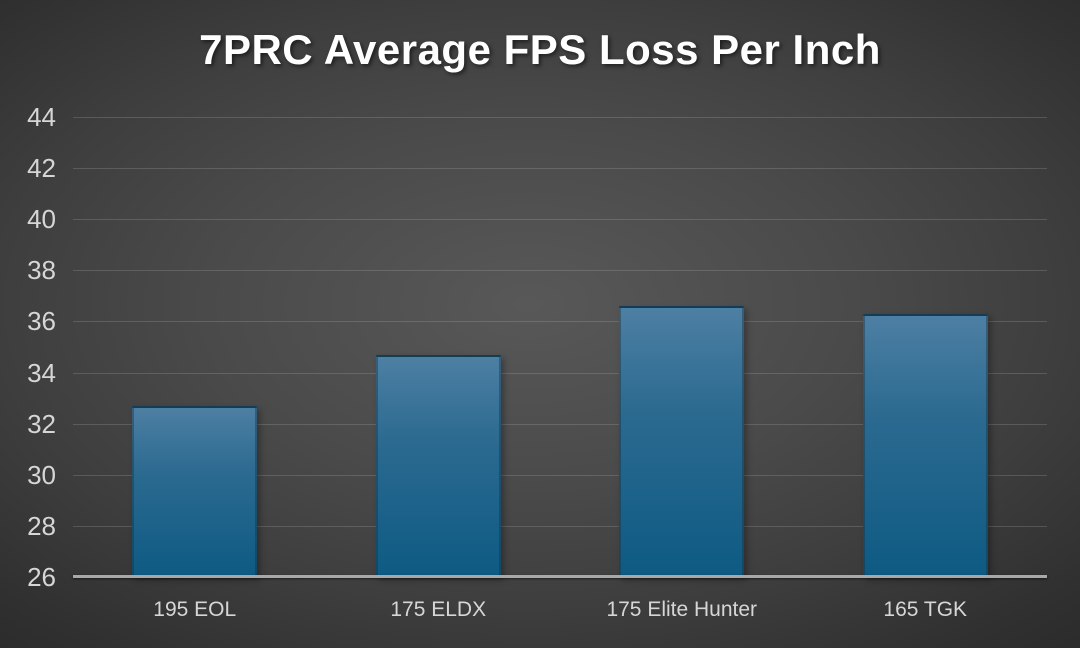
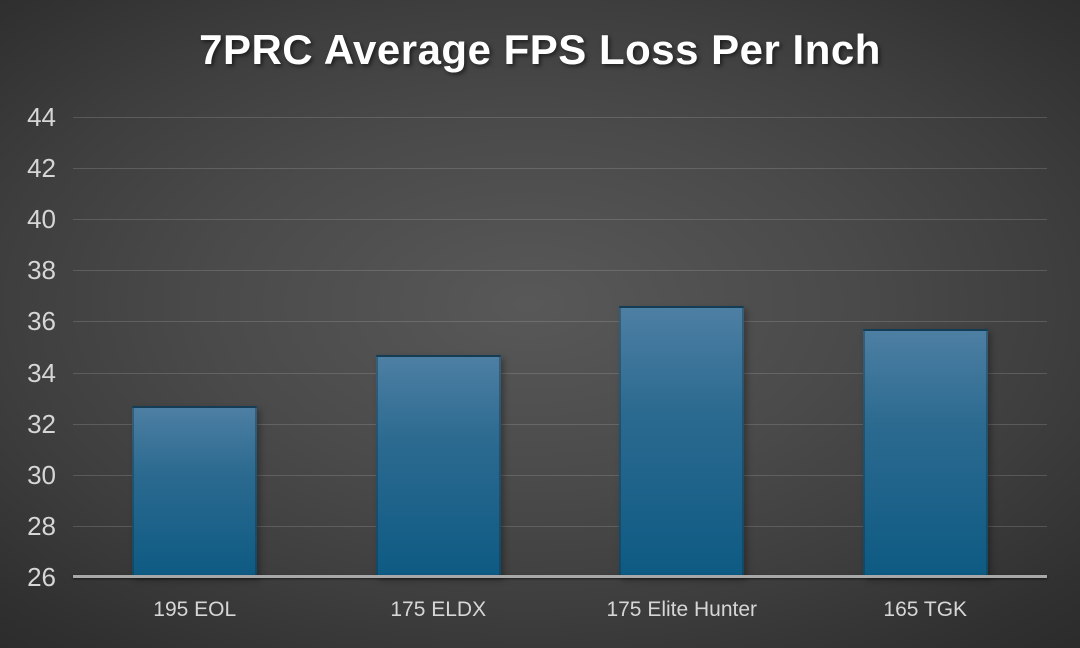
165 TGK: 36.3 -> 35.7
